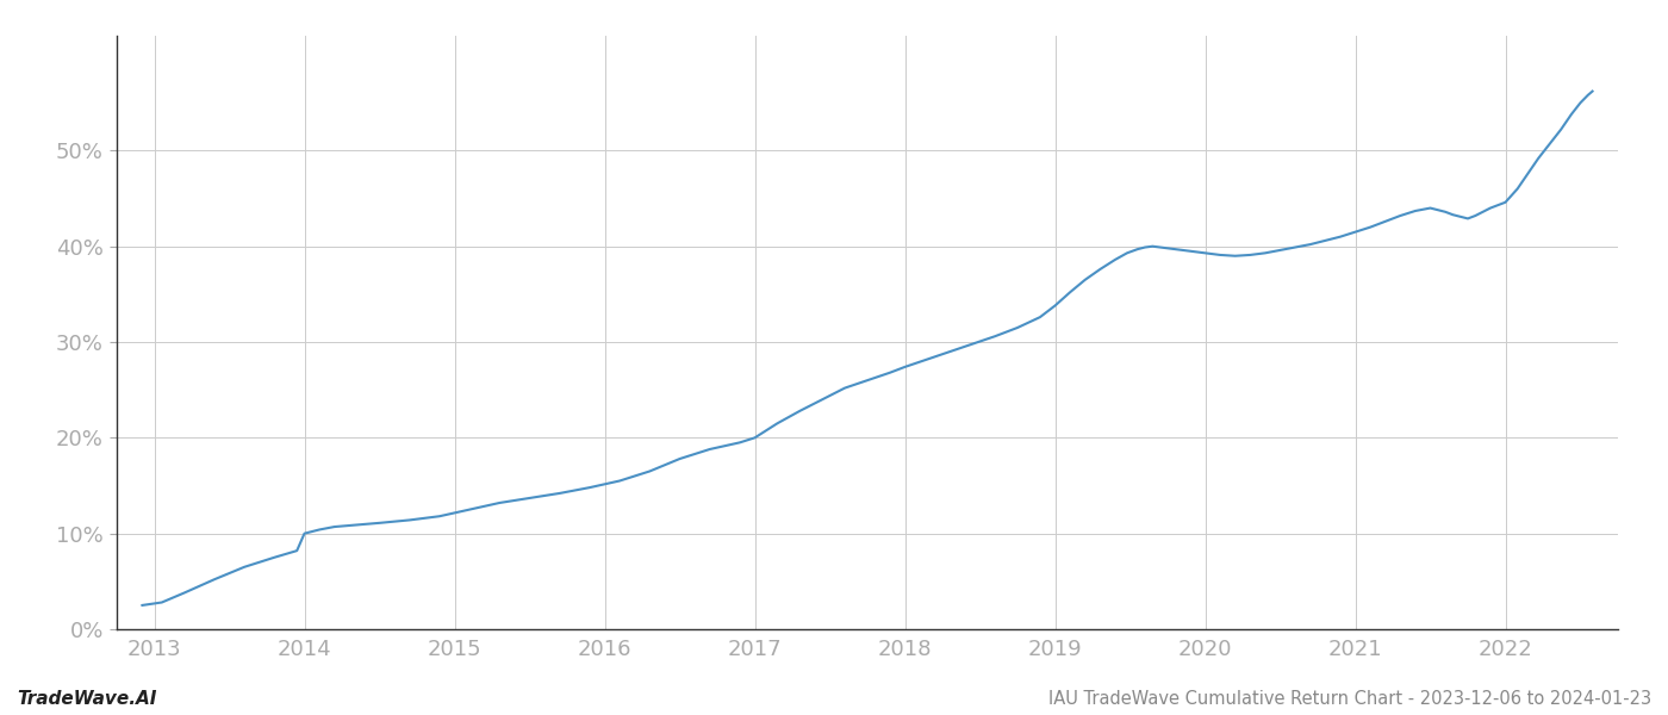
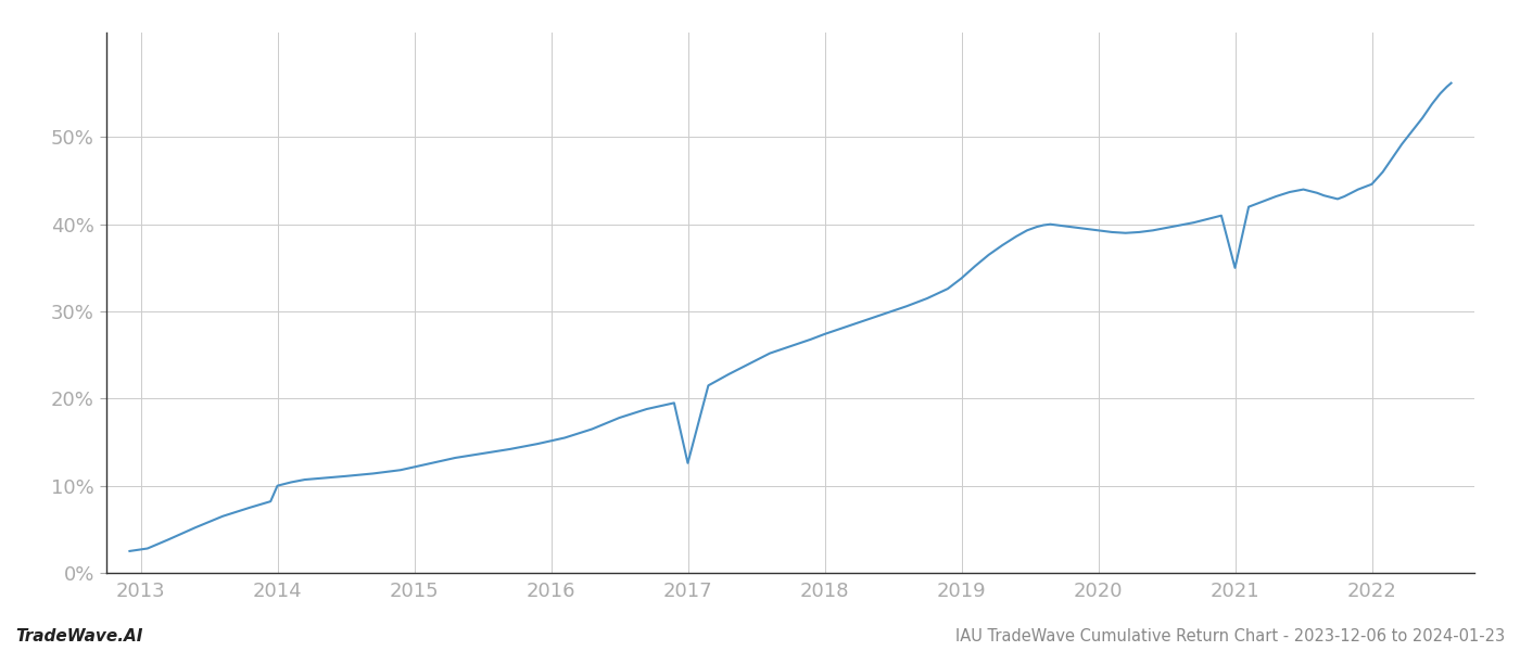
2017: 20.0% -> 12.6%
2021: 41.5% -> 35.0%
